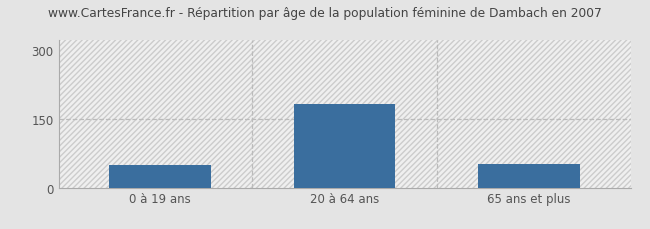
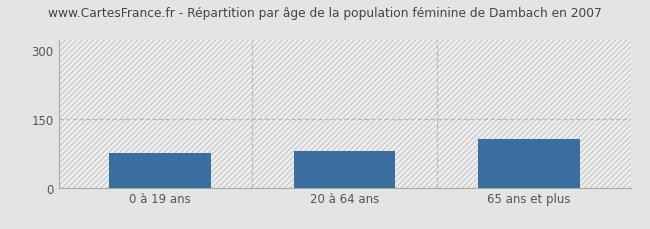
0 à 19 ans: 50 -> 75
20 à 64 ans: 181 -> 80
65 ans et plus: 52 -> 105
